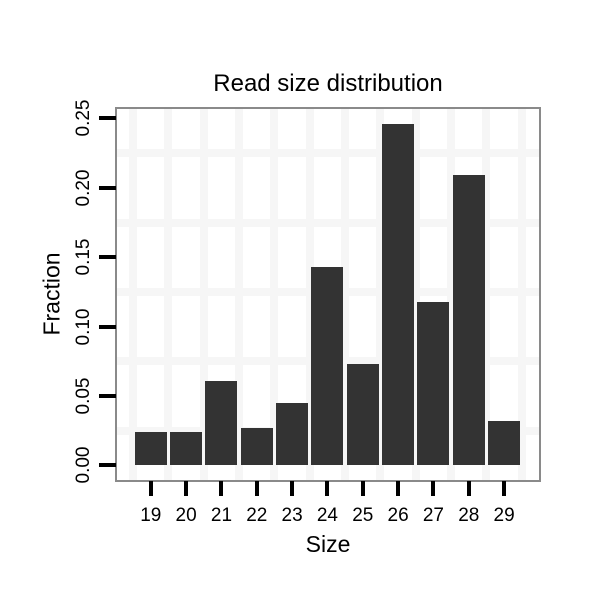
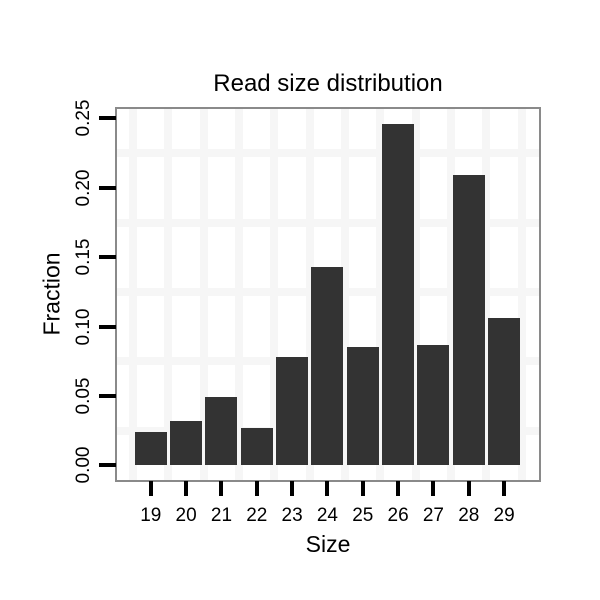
20: 0.024 -> 0.032
21: 0.061 -> 0.049
23: 0.045 -> 0.078
25: 0.073 -> 0.085
27: 0.118 -> 0.087
29: 0.032 -> 0.106
